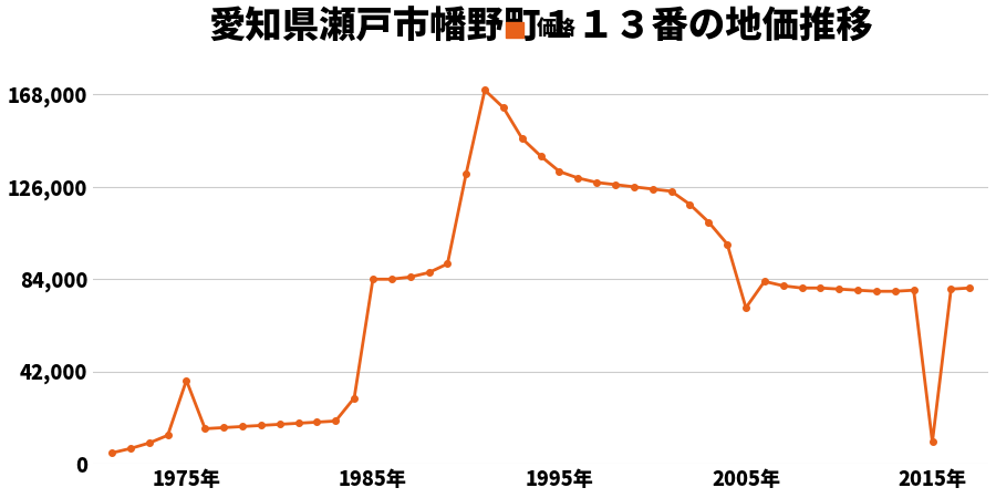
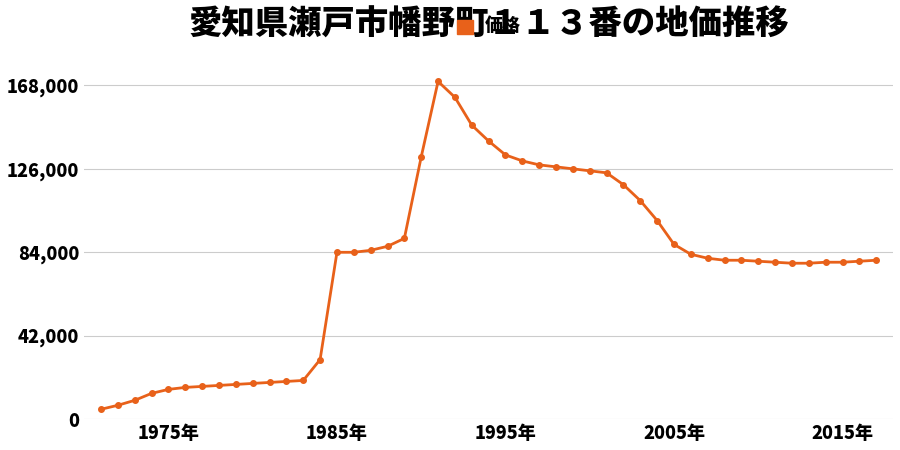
1975年: 38,000 -> 15,000
2005年: 71,000 -> 88,000
2015年: 10,000 -> 79,000
